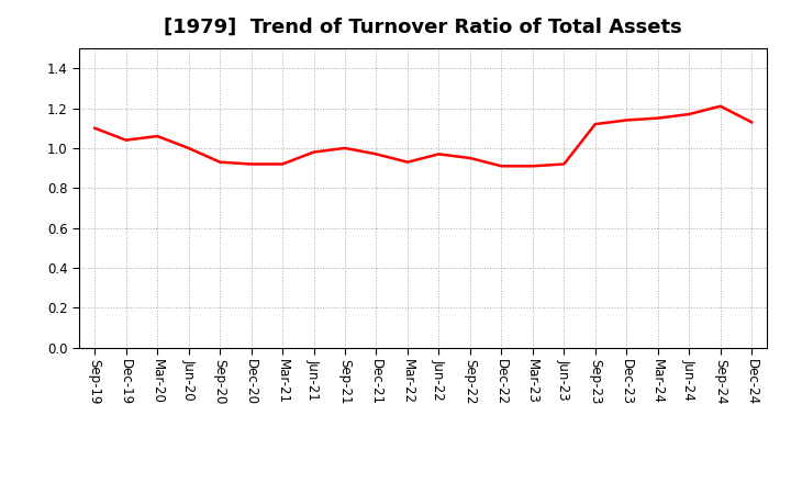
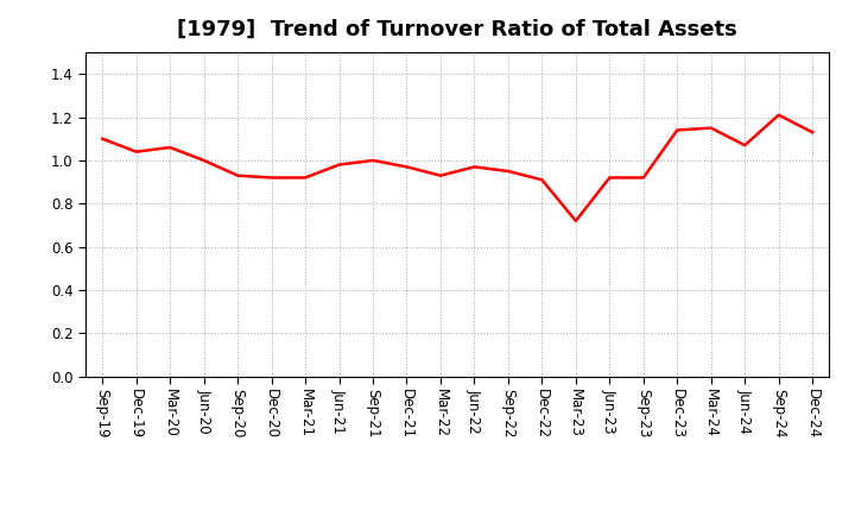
Mar-23: 0.91 -> 0.72
Sep-23: 1.12 -> 0.92
Jun-24: 1.17 -> 1.07
